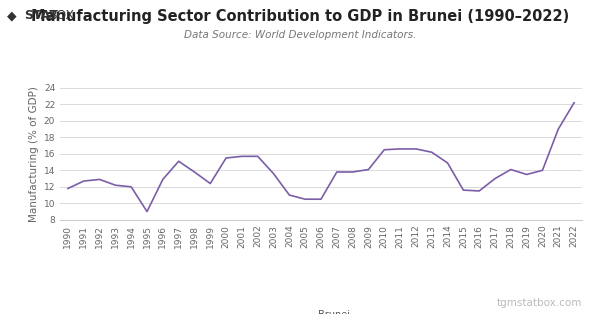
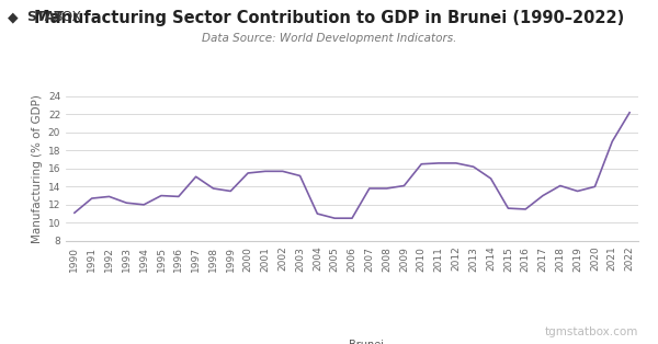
1990: 11.8 -> 11.1
1995: 9.0 -> 13.0
1999: 12.4 -> 13.5
2003: 13.6 -> 15.2
